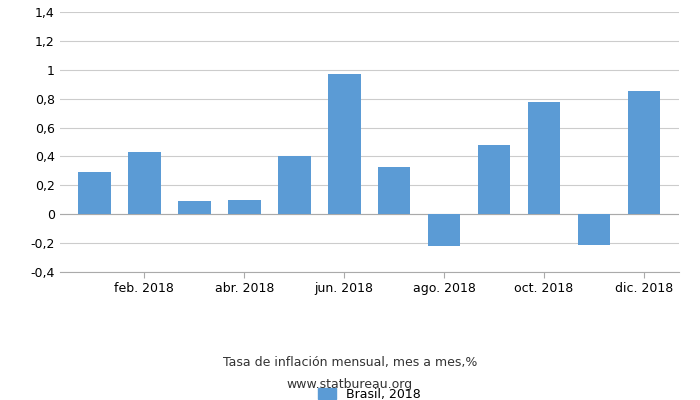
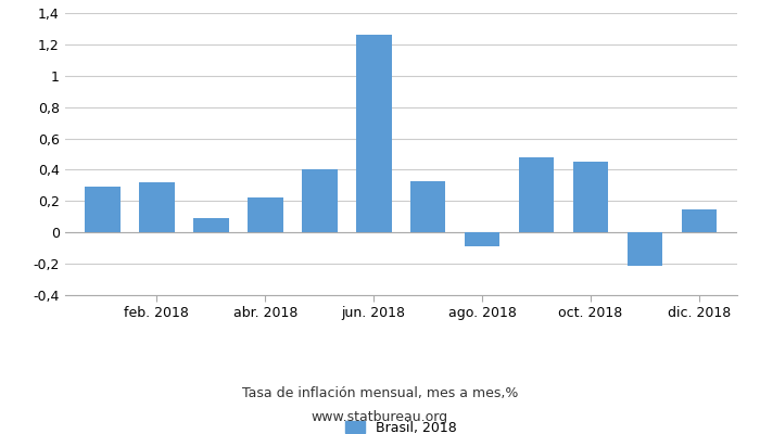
feb. 2018: 0,43 -> 0,32
abr. 2018: 0,10 -> 0,22
jun. 2018: 0,97 -> 1,26
ago. 2018: -0,22 -> -0,09
oct. 2018: 0,78 -> 0,45
dic. 2018: 0,85 -> 0,15
